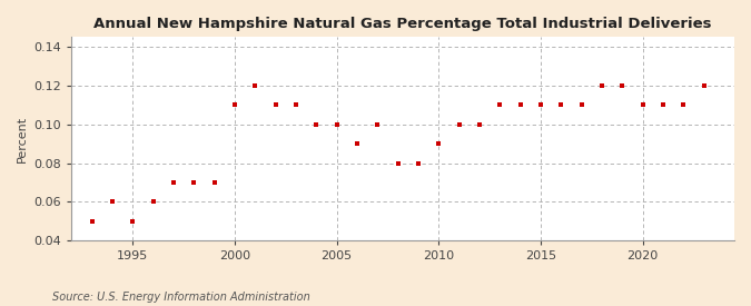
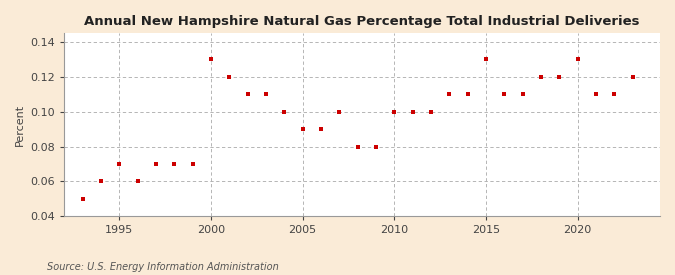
1995: 0.05 -> 0.07
2000: 0.11 -> 0.13
2005: 0.10 -> 0.09
2010: 0.09 -> 0.10
2015: 0.11 -> 0.13
2020: 0.11 -> 0.13
